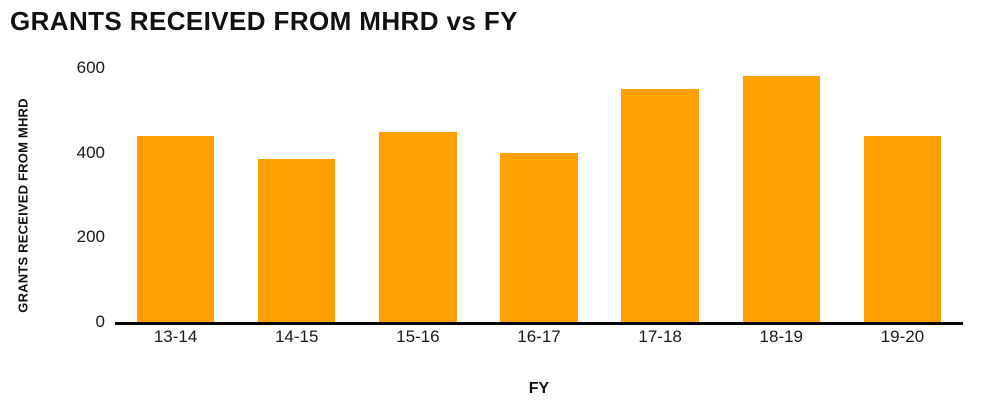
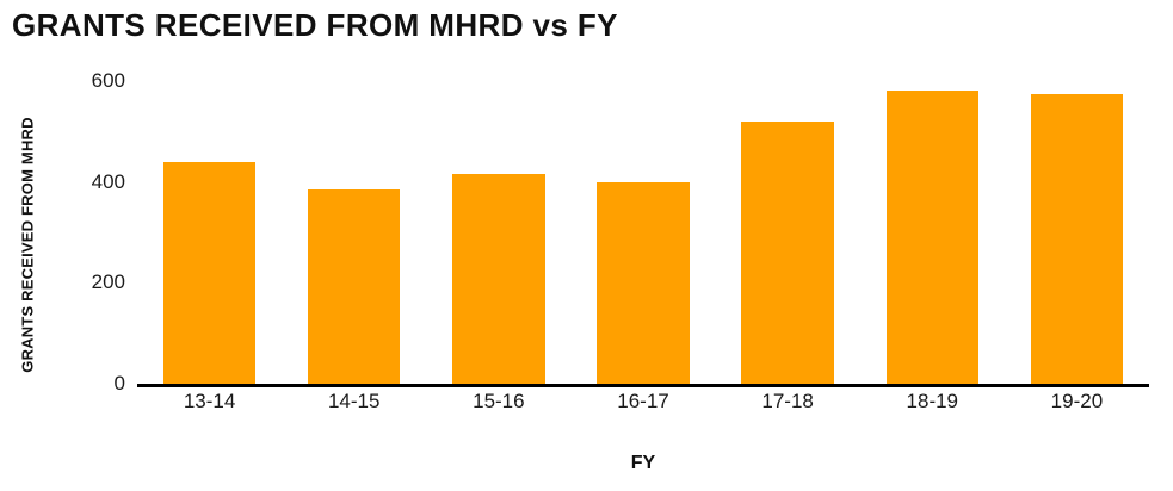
15-16: 450 -> 420
17-18: 550 -> 520
19-20: 440 -> 580
